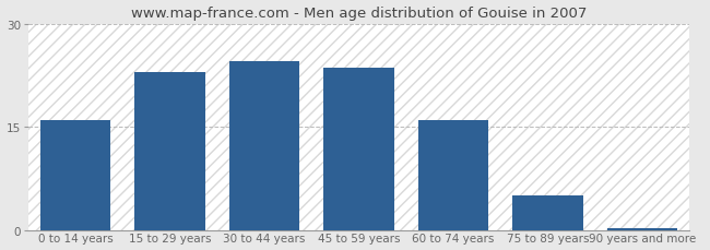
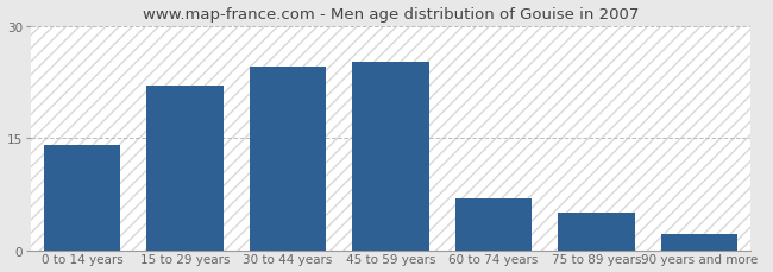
0 to 14 years: 16.0 -> 14.0
15 to 29 years: 23.0 -> 22.0
45 to 59 years: 23.5 -> 25.2
60 to 74 years: 16.0 -> 7.0
90 years and more: 0.3 -> 2.2
